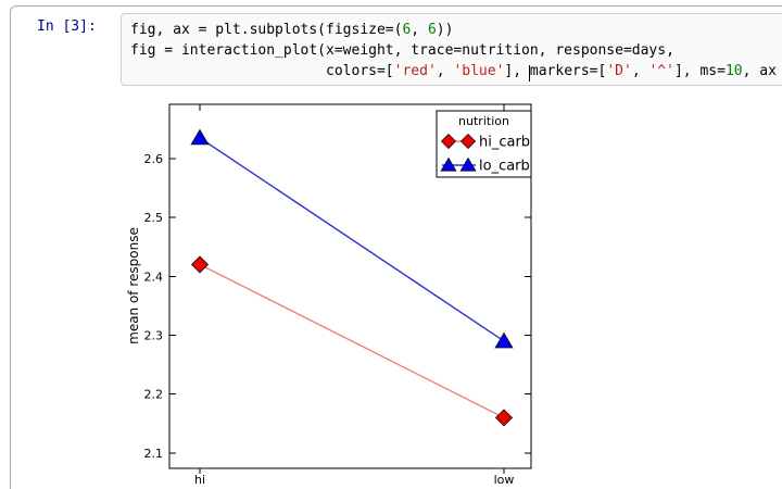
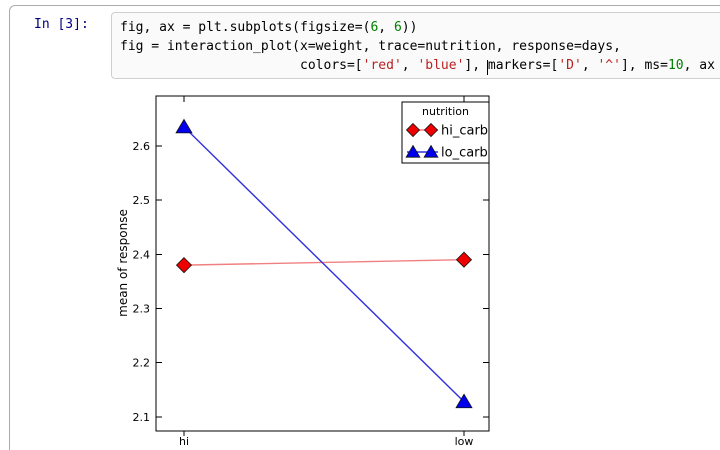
hi_carb/hi: 2.42 -> 2.38
hi_carb/low: 2.16 -> 2.39
lo_carb/low: 2.29 -> 2.13
